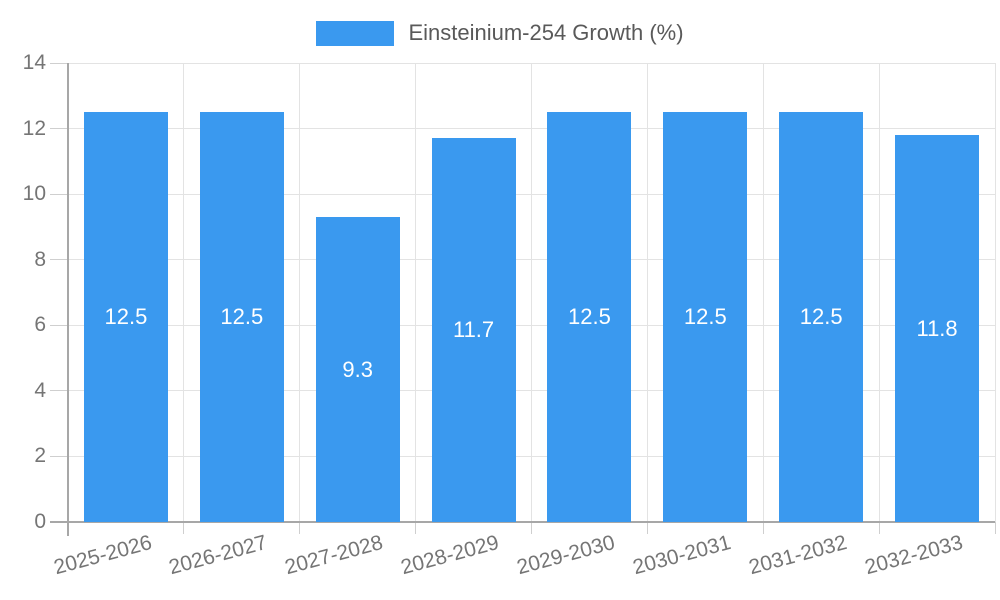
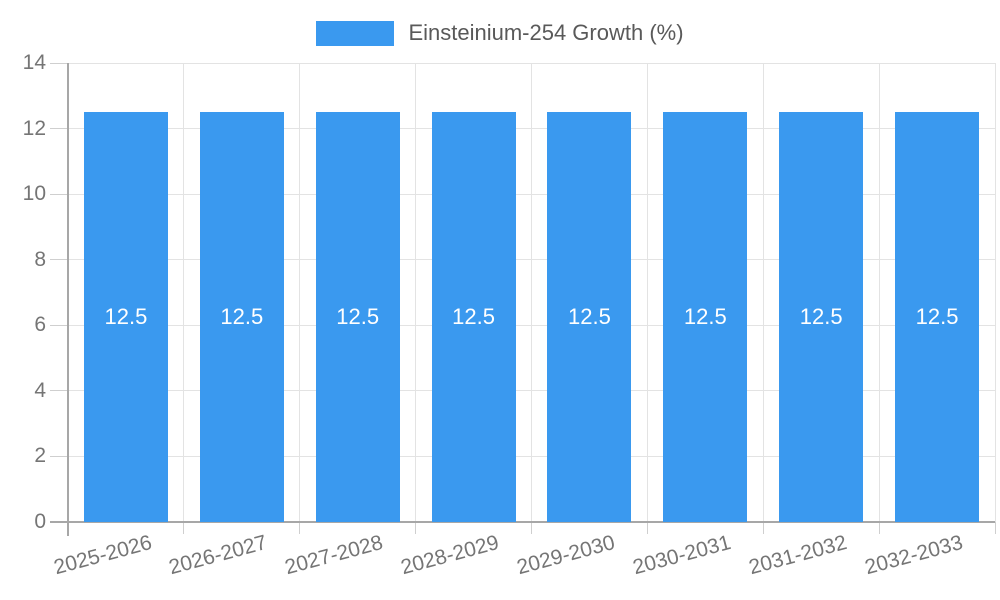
2027-2028: 9.3 -> 12.5
2028-2029: 11.7 -> 12.5
2032-2033: 11.8 -> 12.5
